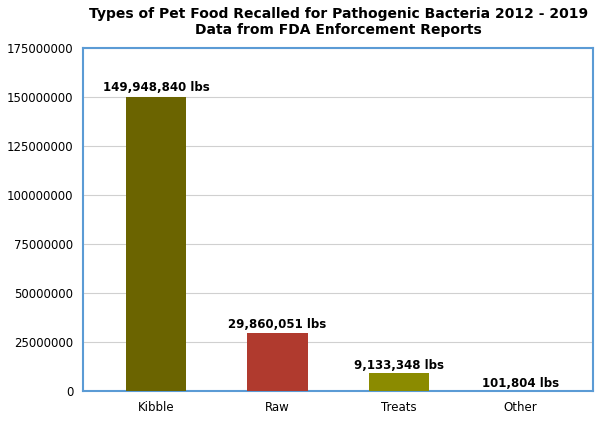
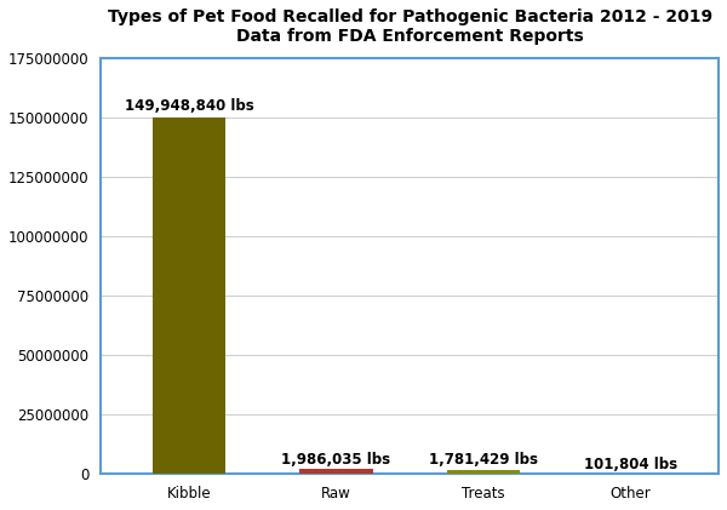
Raw: 29,860,051 -> 1,986,035
Treats: 9,133,348 -> 1,781,429
